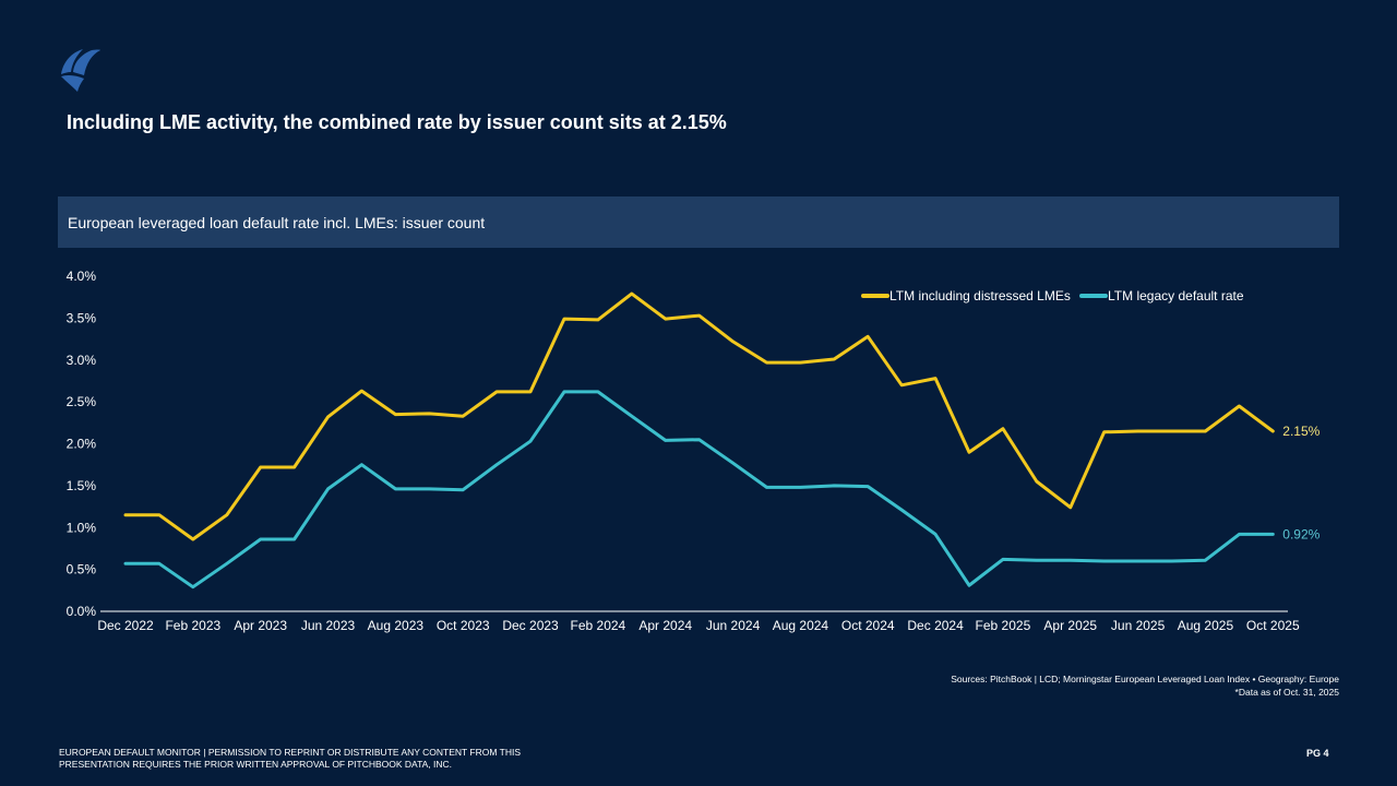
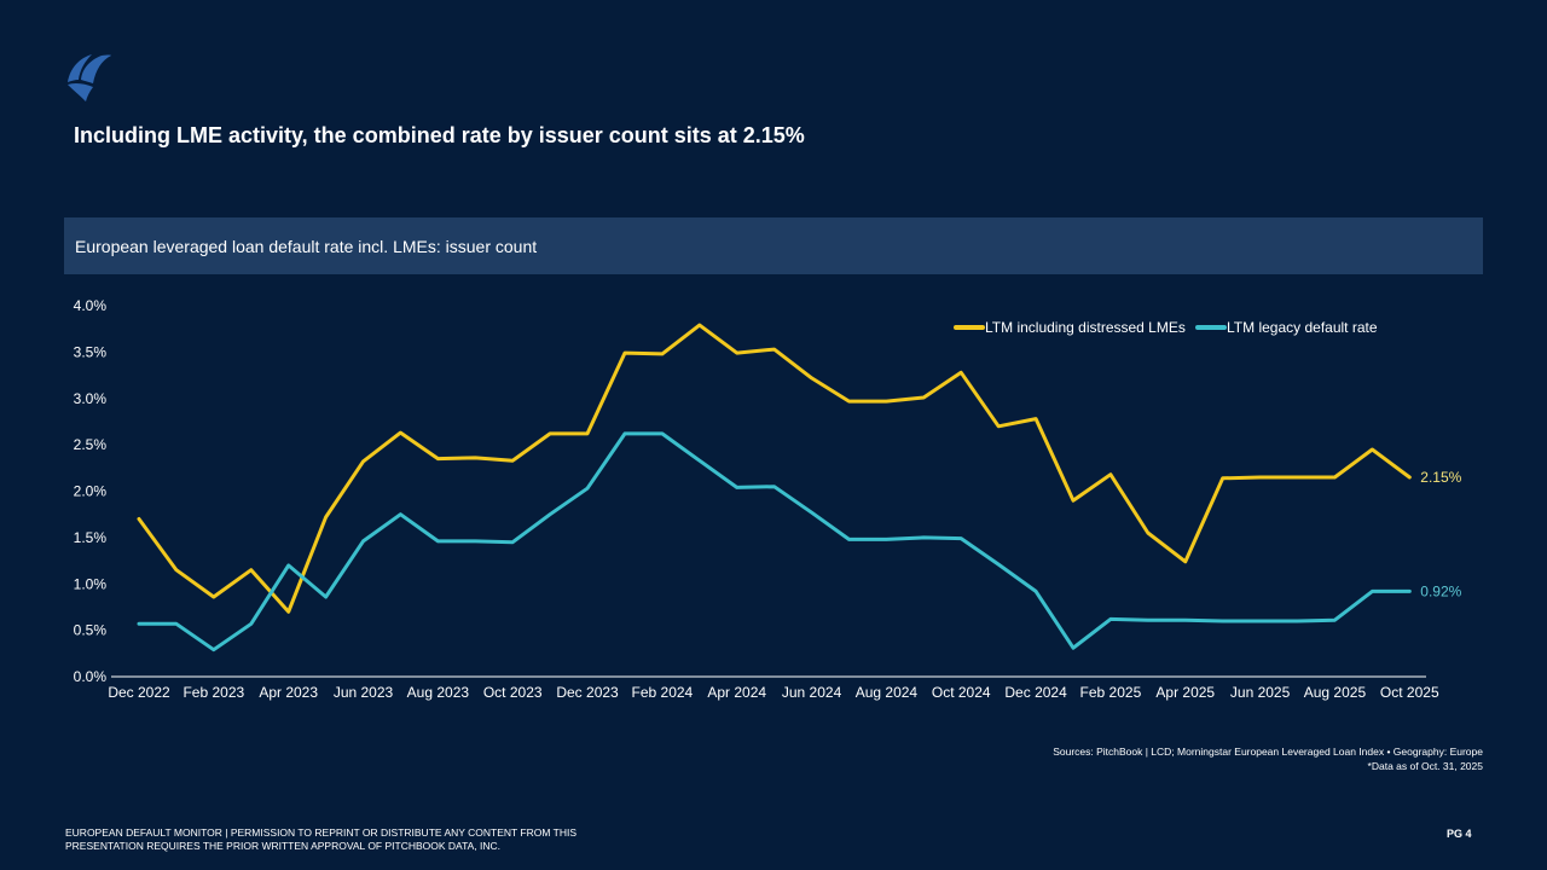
LTM including distressed LMEs/Dec 2022: 1.1% -> 1.7%
LTM including distressed LMEs/Apr 2023: 1.7% -> 0.7%
LTM legacy default rate/Apr 2023: 0.9% -> 1.2%
